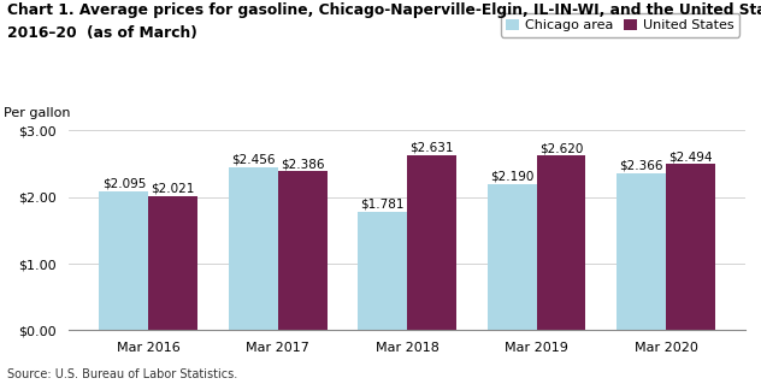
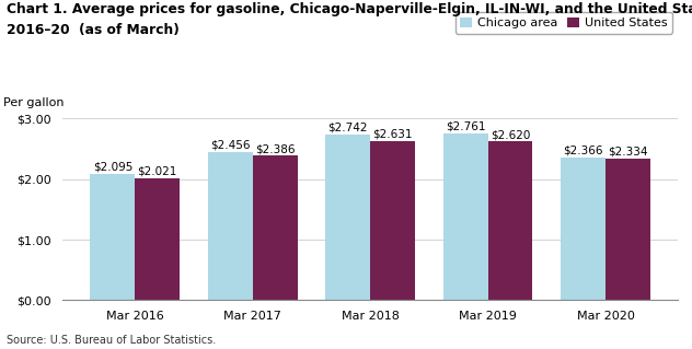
Chicago area/Mar 2018: $1.781 -> $2.742
Chicago area/Mar 2019: $2.190 -> $2.761
United States/Mar 2020: $2.494 -> $2.334
